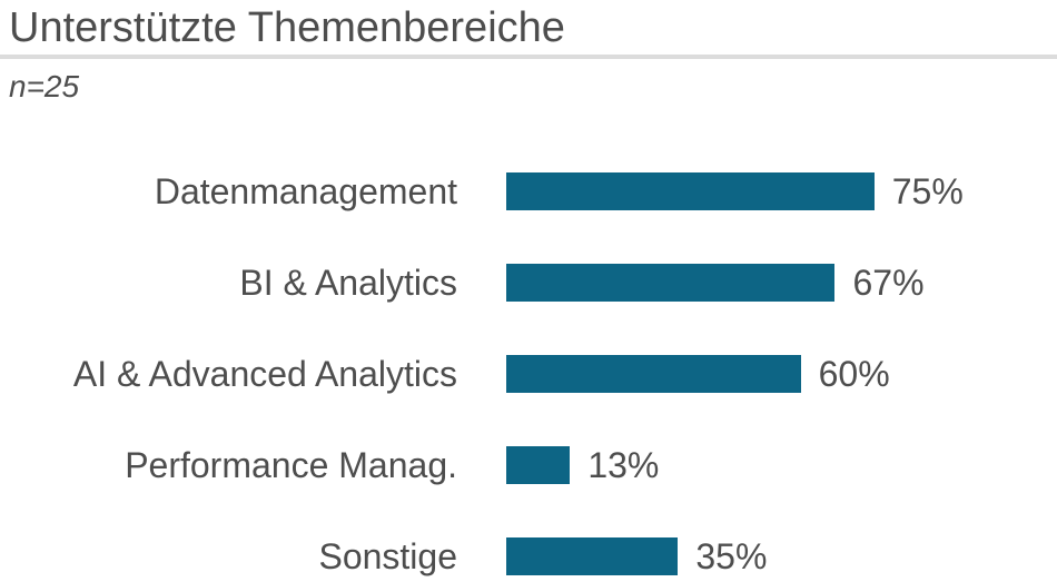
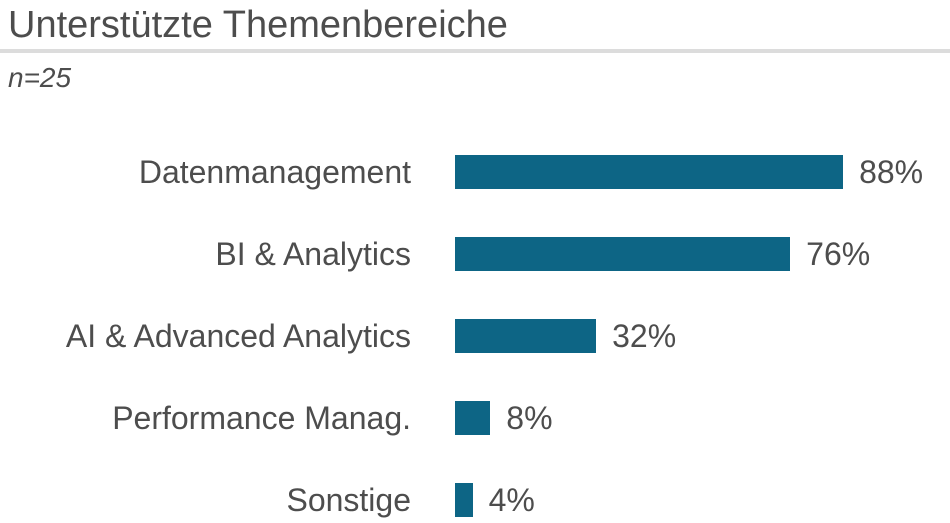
Datenmanagement: 75% -> 88%
BI & Analytics: 67% -> 76%
AI & Advanced Analytics: 60% -> 32%
Performance Manag.: 13% -> 8%
Sonstige: 35% -> 4%
